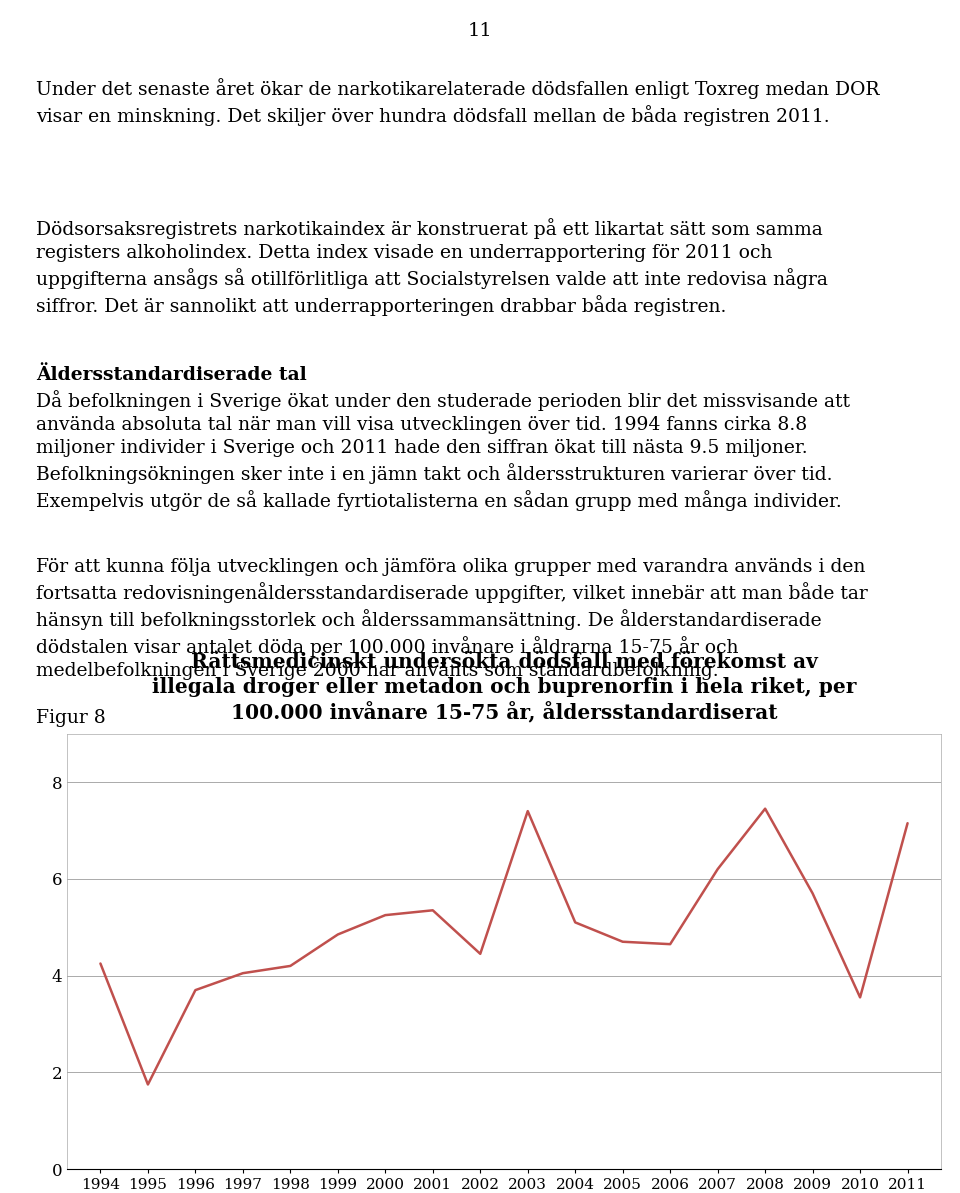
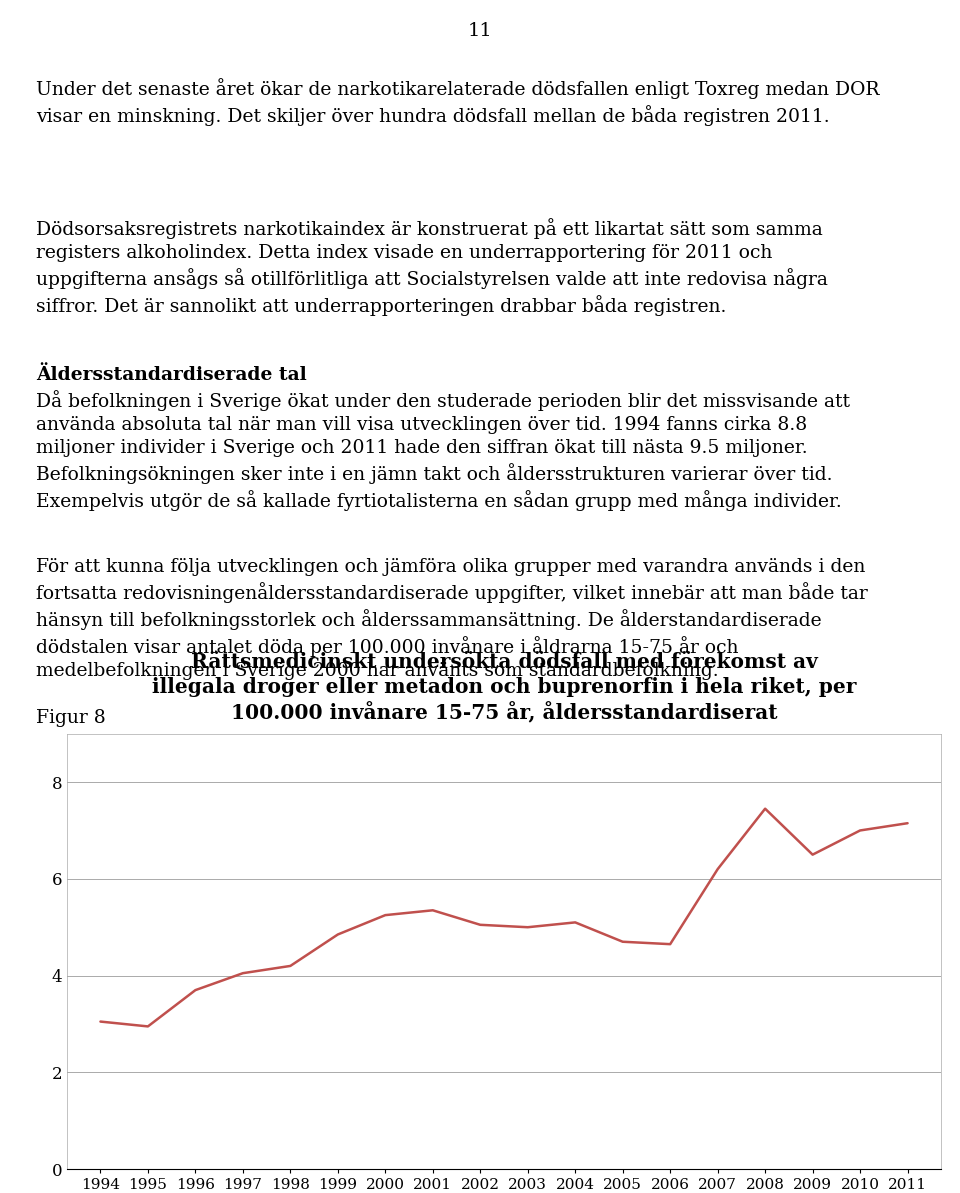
1994: 4.25 -> 3.05
1995: 1.75 -> 2.95
2002: 4.45 -> 5.05
2003: 7.40 -> 5.00
2009: 5.70 -> 6.50
2010: 3.55 -> 7.00
